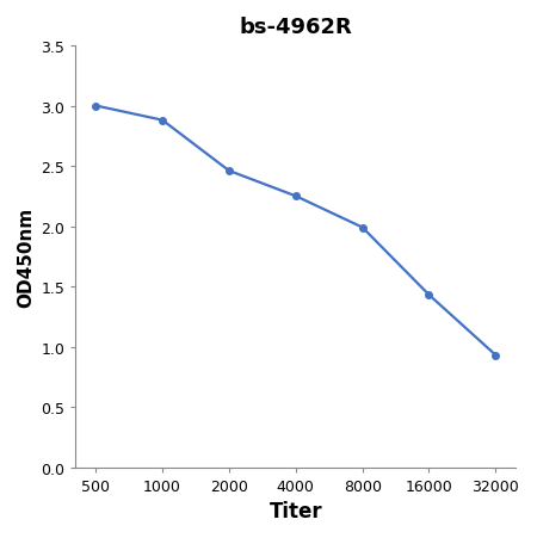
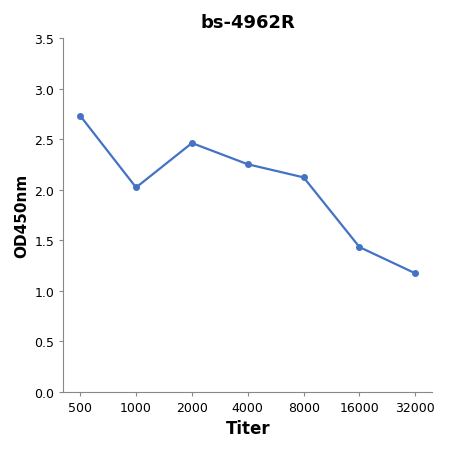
500: 3.00 -> 2.73
1000: 2.88 -> 2.02
8000: 1.99 -> 2.12
32000: 0.93 -> 1.17
